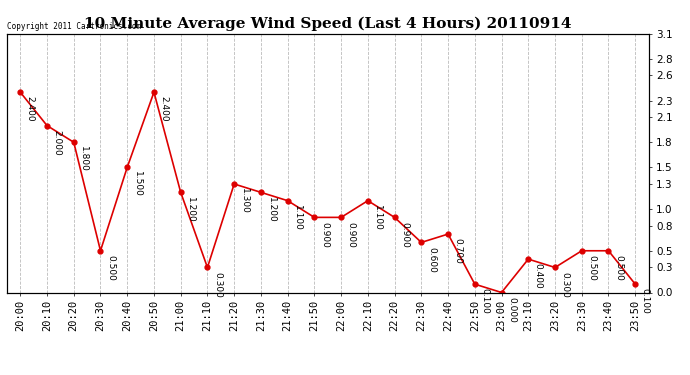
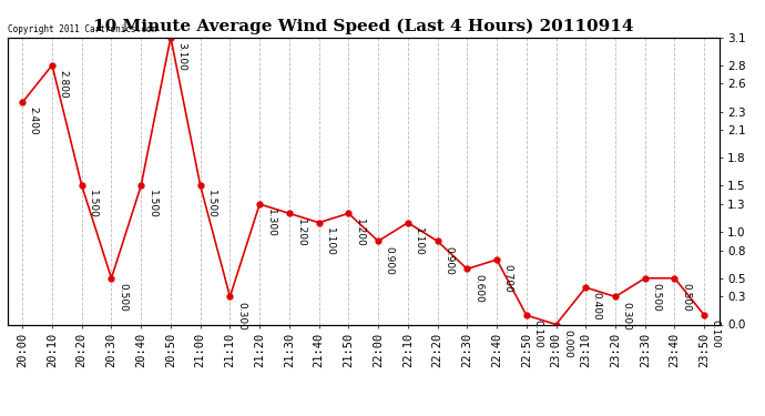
20:10: 2.000 -> 2.800
20:20: 1.800 -> 1.500
20:50: 2.400 -> 3.100
21:00: 1.200 -> 1.500
21:50: 0.900 -> 1.200
